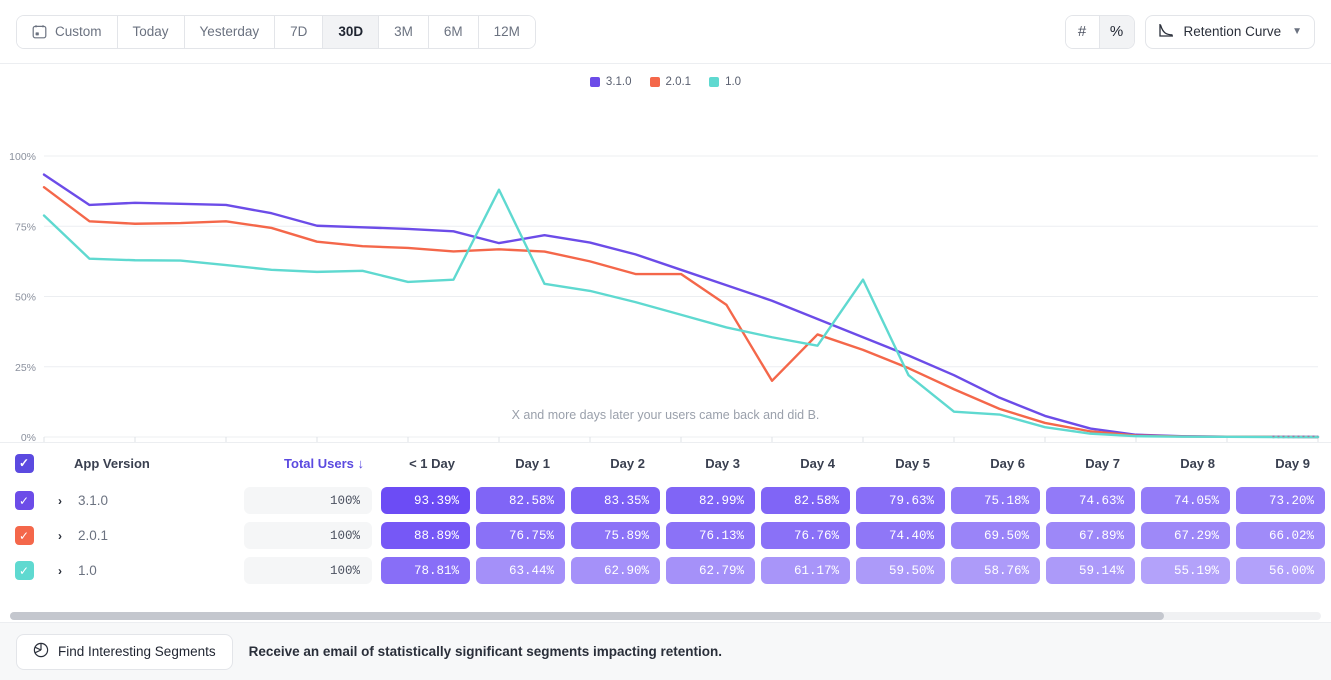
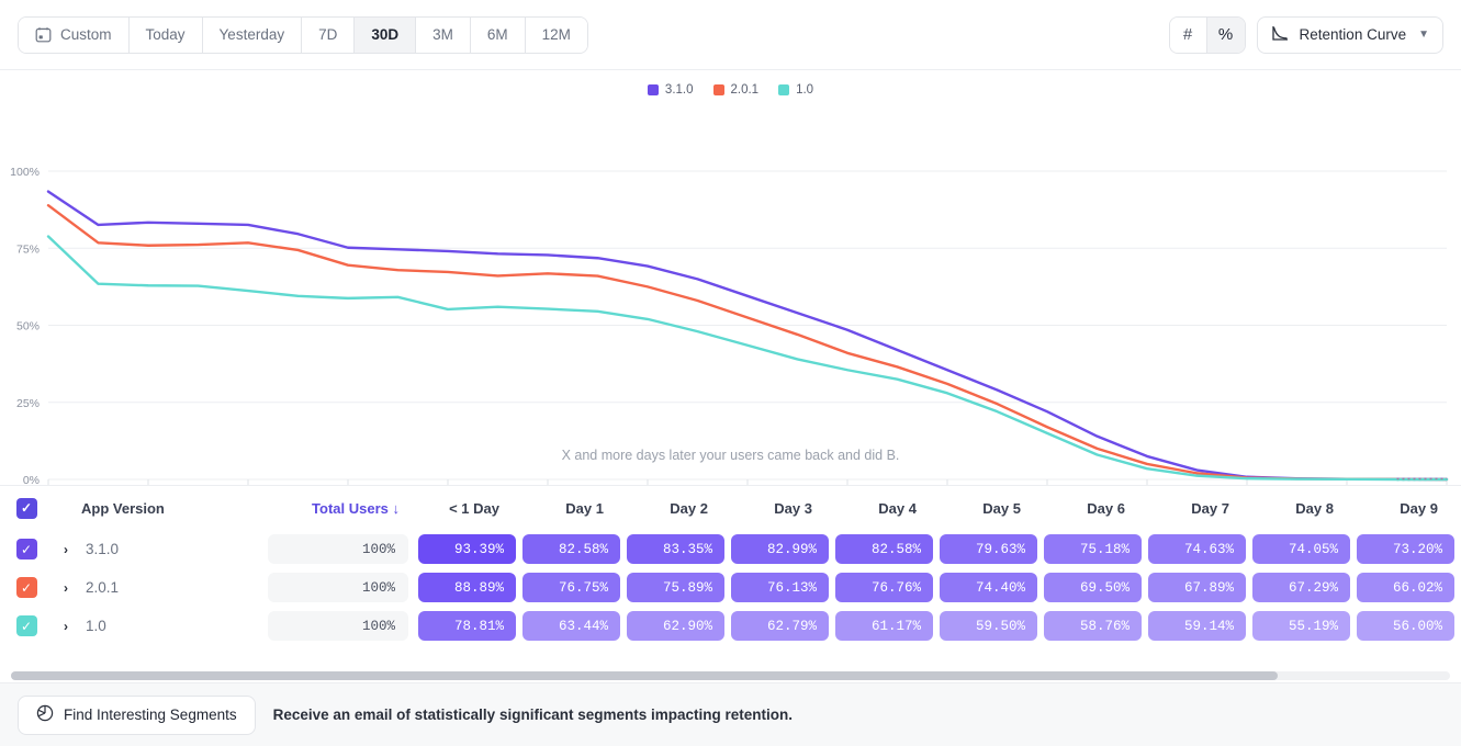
3.1.0/Day 10: 69% -> 73%
1.0/Day 10: 88% -> 55%
2.0.1/Day 14: 58% -> 52%
2.0.1/Day 16: 20% -> 41%
1.0/Day 18: 56% -> 28%
1.0/Day 20: 9% -> 15%
